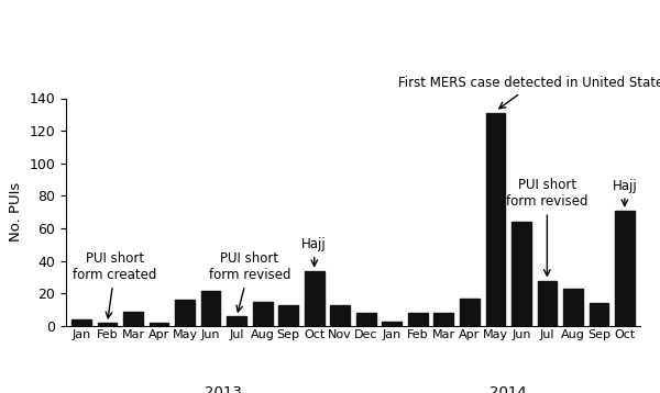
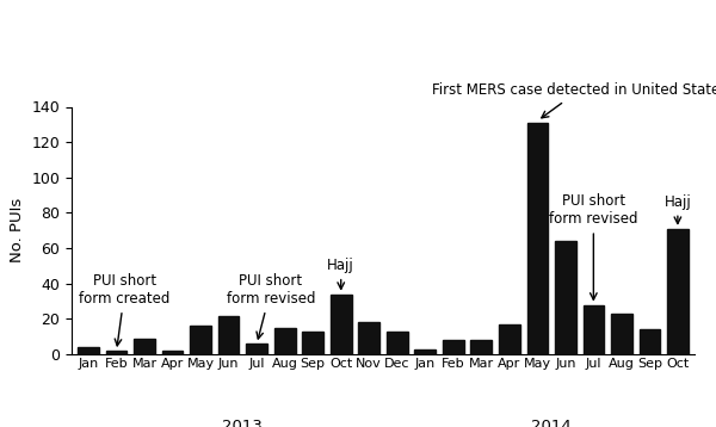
Nov: 13 -> 18
Dec: 8 -> 13
